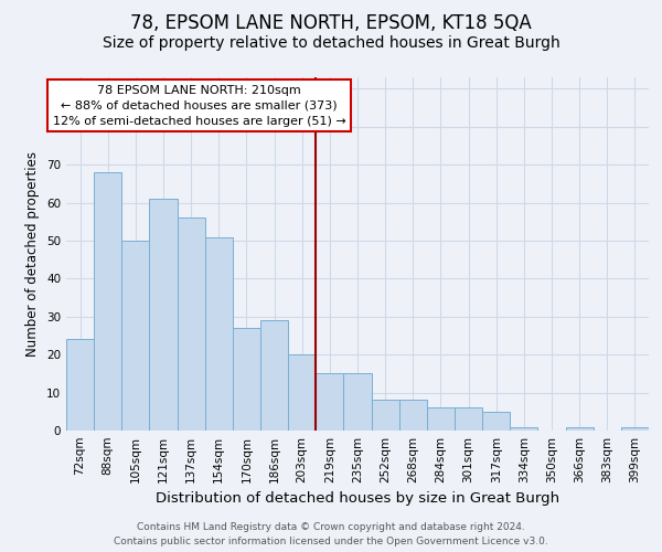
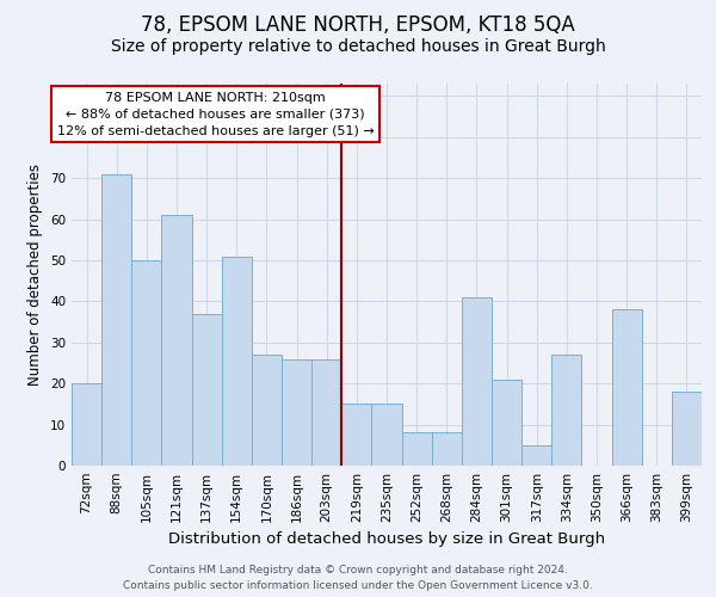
72sqm: 24 -> 20
88sqm: 68 -> 71
137sqm: 56 -> 37
186sqm: 29 -> 26
203sqm: 20 -> 26
284sqm: 6 -> 41
301sqm: 6 -> 21
334sqm: 1 -> 27
366sqm: 1 -> 38
399sqm: 1 -> 18
